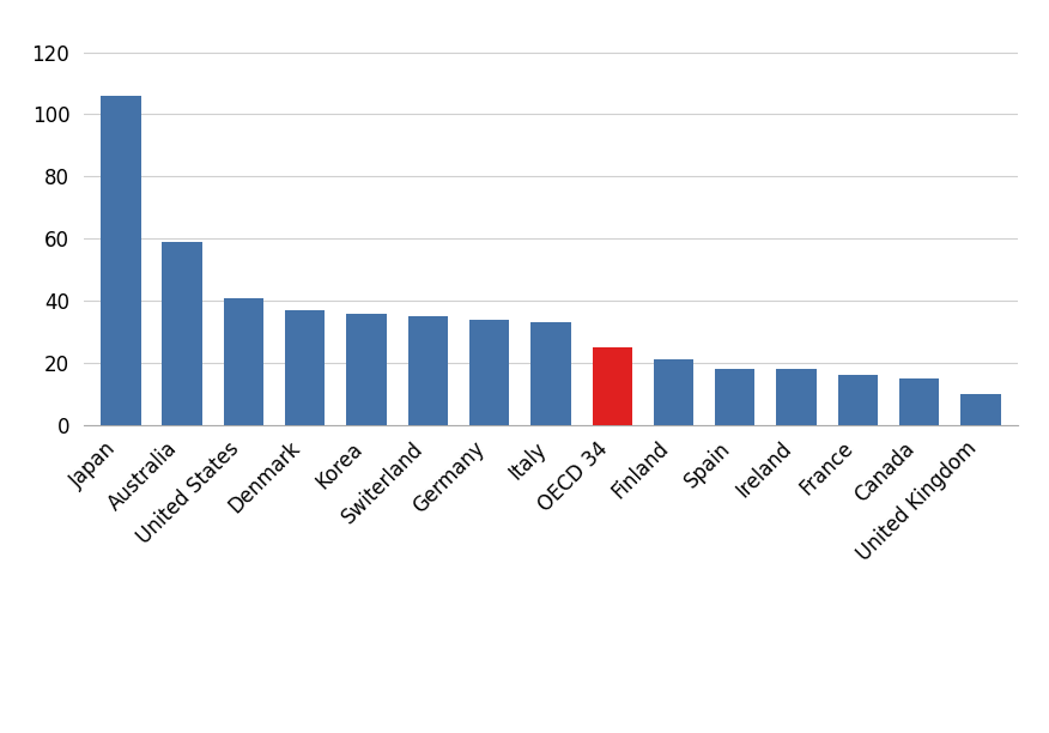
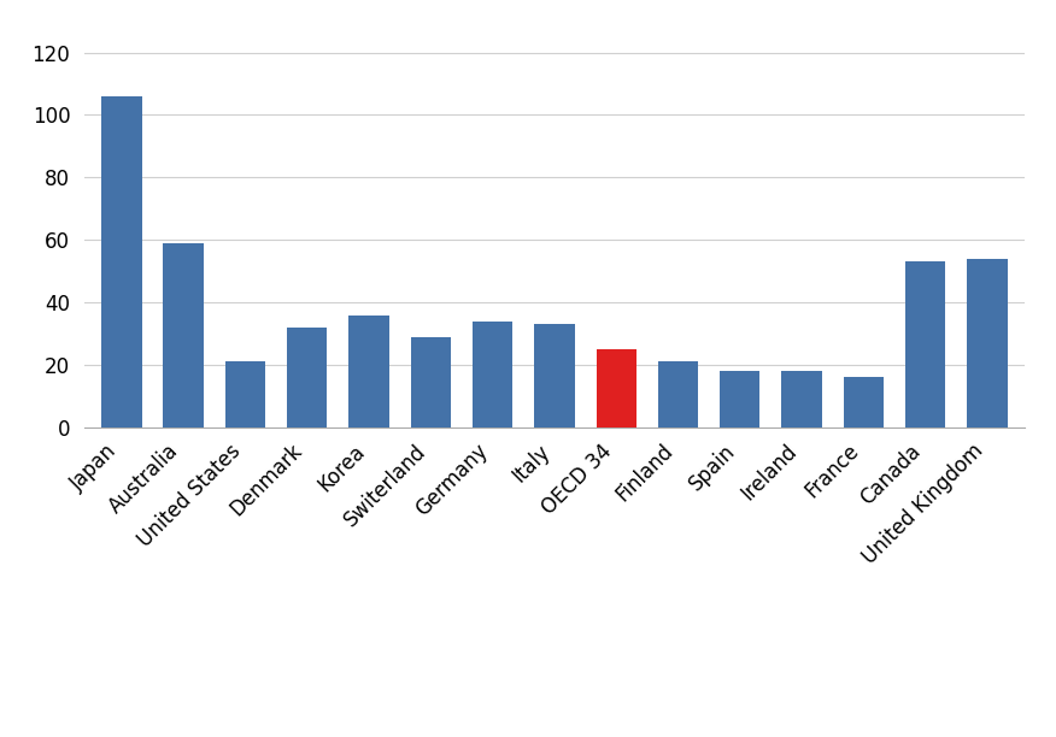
United States: 41 -> 21
Denmark: 37 -> 32
Switerland: 35 -> 29
Canada: 15 -> 53
United Kingdom: 10 -> 54
